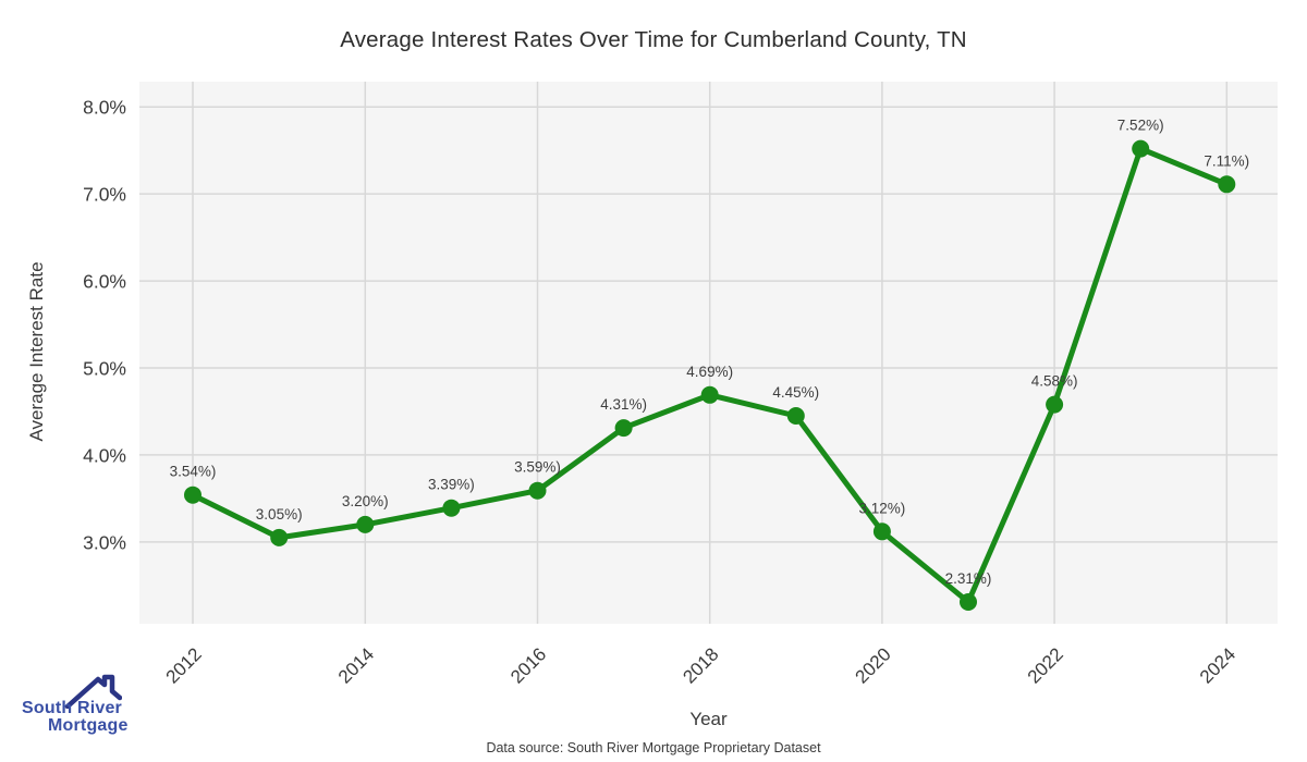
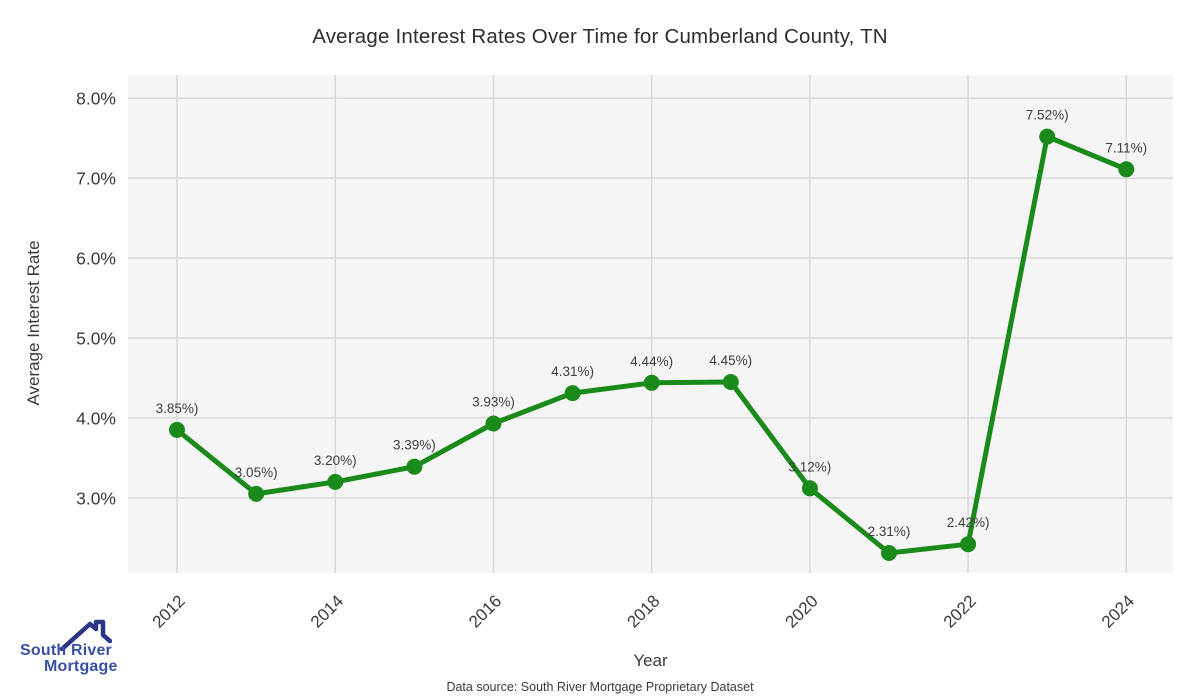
2012: 3.54% -> 3.85%
2016: 3.59% -> 3.93%
2018: 4.69% -> 4.44%
2022: 4.58% -> 2.42%
